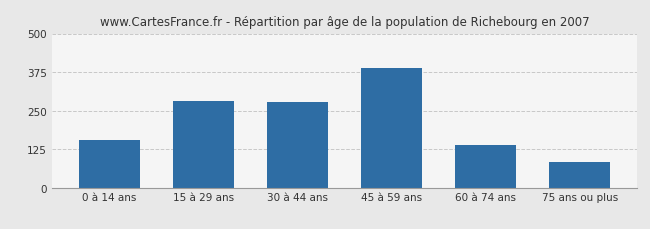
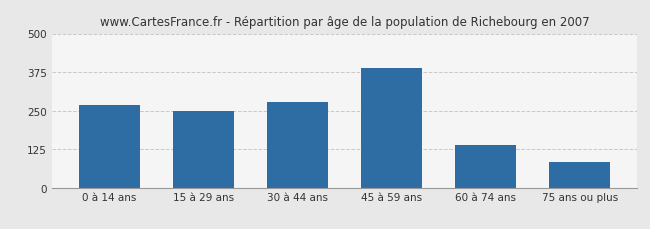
0 à 14 ans: 155 -> 268
15 à 29 ans: 280 -> 248
